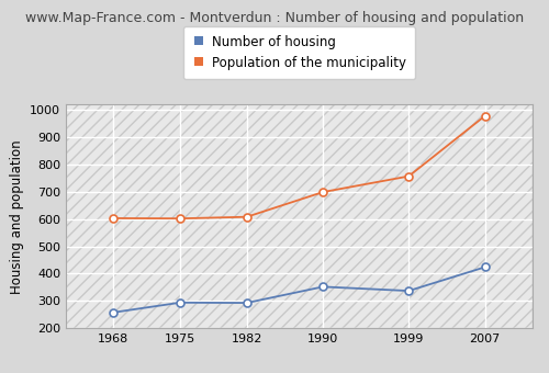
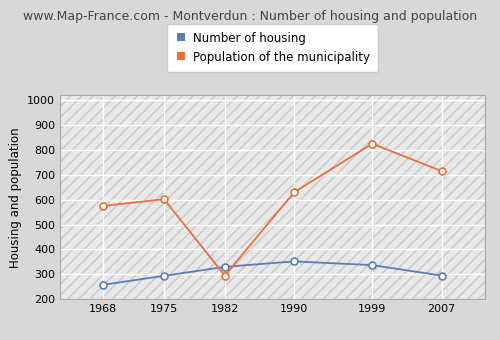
Population of the municipality/1968: 603 -> 575
Number of housing/1982: 293 -> 330
Population of the municipality/1982: 608 -> 295
Population of the municipality/1990: 699 -> 630
Population of the municipality/1999: 757 -> 825
Number of housing/2007: 424 -> 295
Population of the municipality/2007: 978 -> 715
